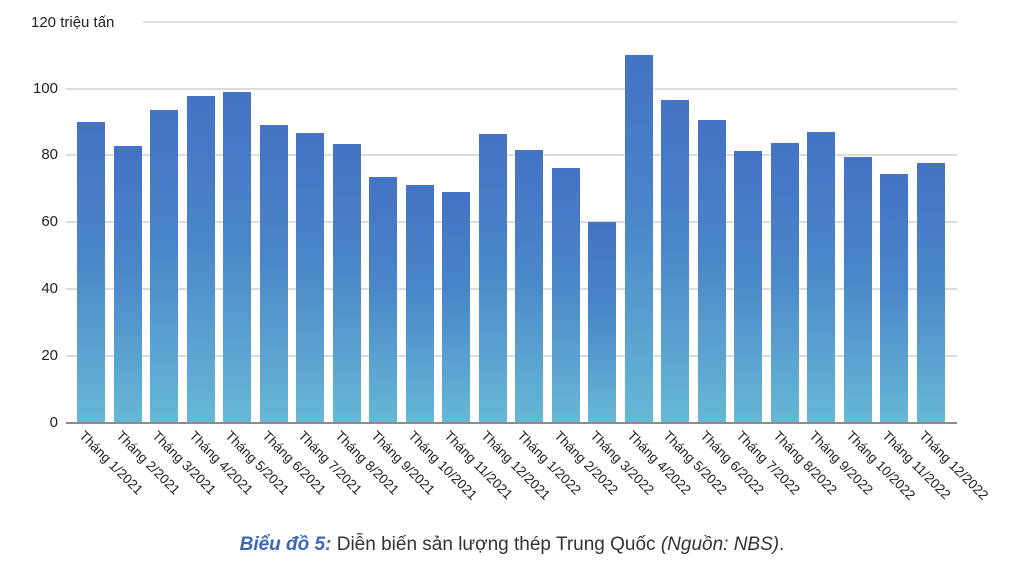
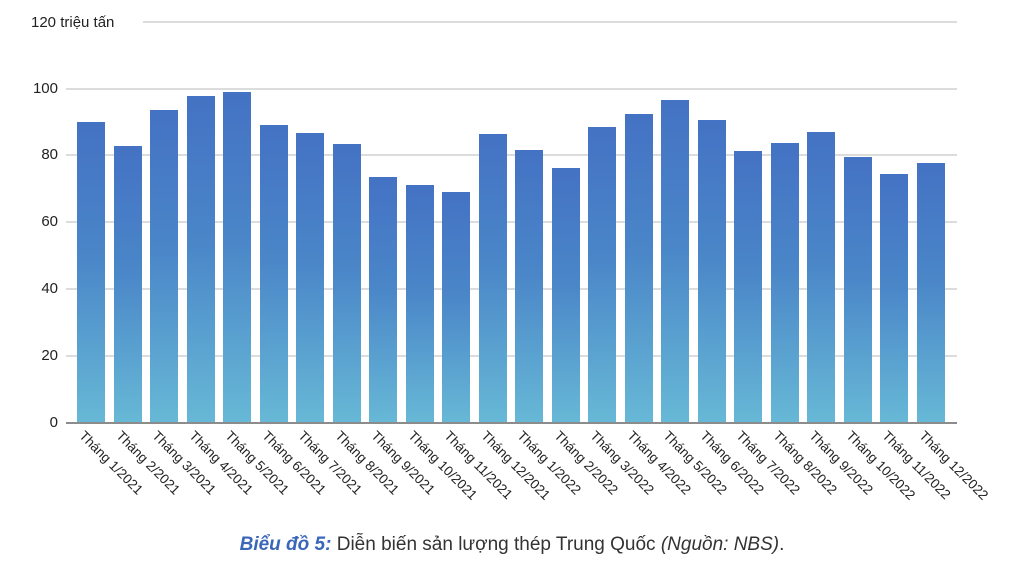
Tháng 3/2022: 60 -> 88
Tháng 4/2022: 110 -> 92
